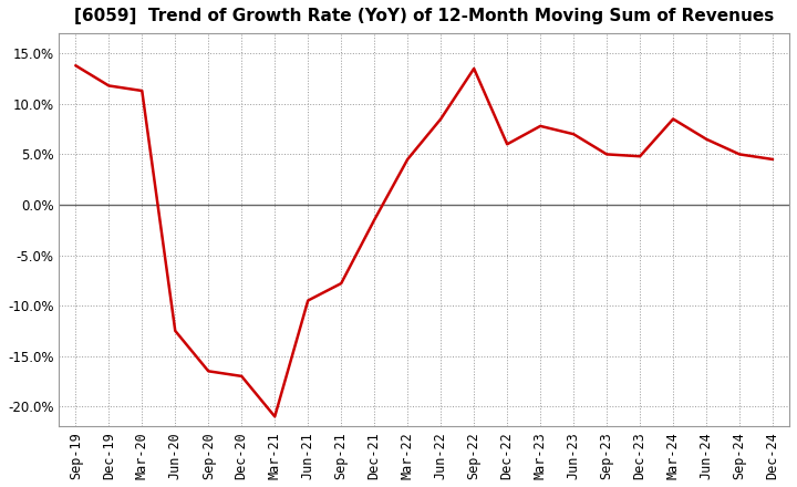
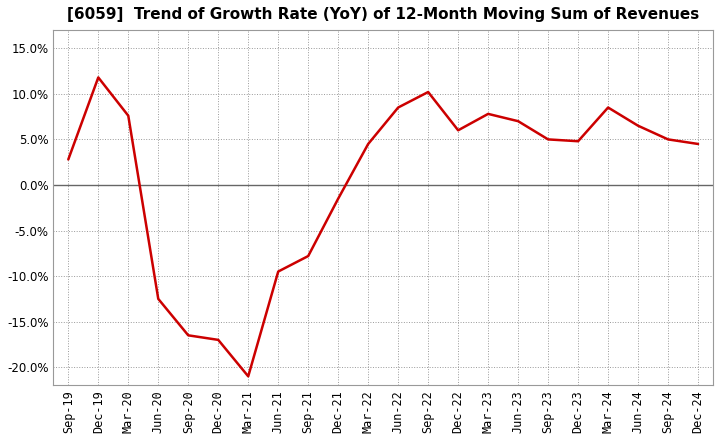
Sep-19: 13.8% -> 2.8%
Mar-20: 11.3% -> 7.6%
Sep-22: 13.5% -> 10.2%
